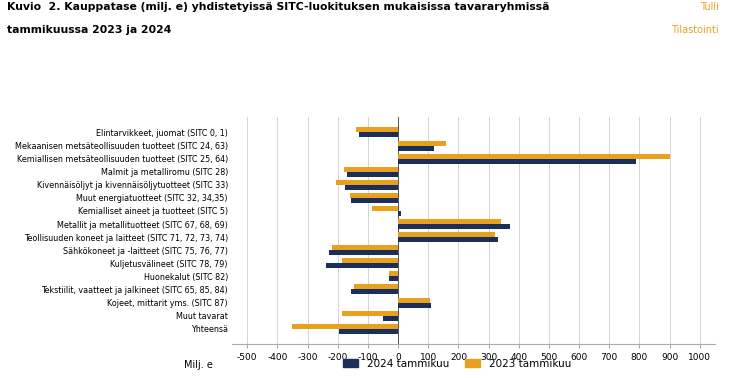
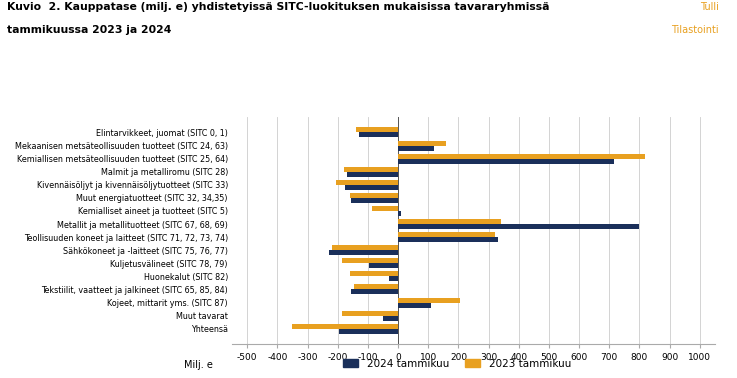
2023 tammikuu/Kemiallisen metsäteollisuuden tuotteet (SITC 25, 64): 900 -> 820
2024 tammikuu/Kemiallisen metsäteollisuuden tuotteet (SITC 25, 64): 790 -> 715
2024 tammikuu/Metallit ja metallituotteet (SITC 67, 68, 69): 370 -> 800
2024 tammikuu/Kuljetusvälineet (SITC 78, 79): -240 -> -95
2023 tammikuu/Huonekalut (SITC 82): -30 -> -160
2023 tammikuu/Kojeet, mittarit yms. (SITC 87): 105 -> 205
